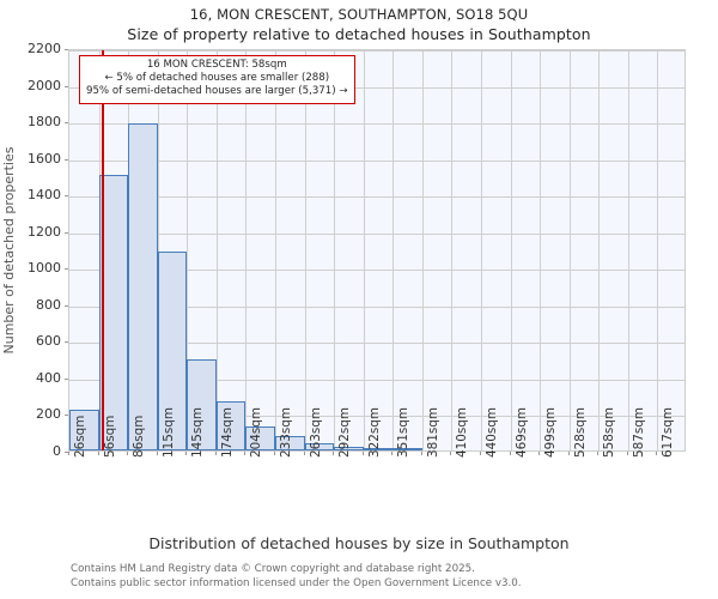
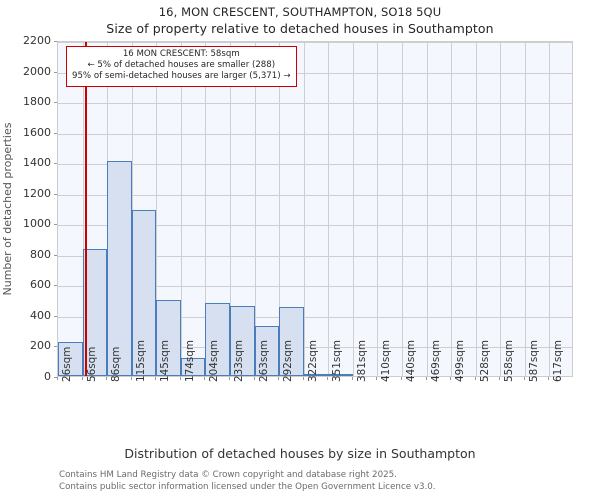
56sqm: 1500 -> 830
86sqm: 1780 -> 1410
174sqm: 270 -> 120
204sqm: 130 -> 480
233sqm: 80 -> 460
263sqm: 40 -> 330
292sqm: 20 -> 450
